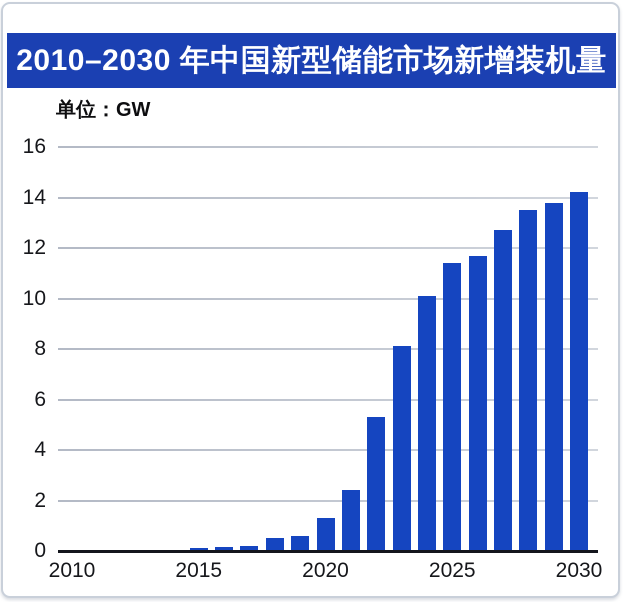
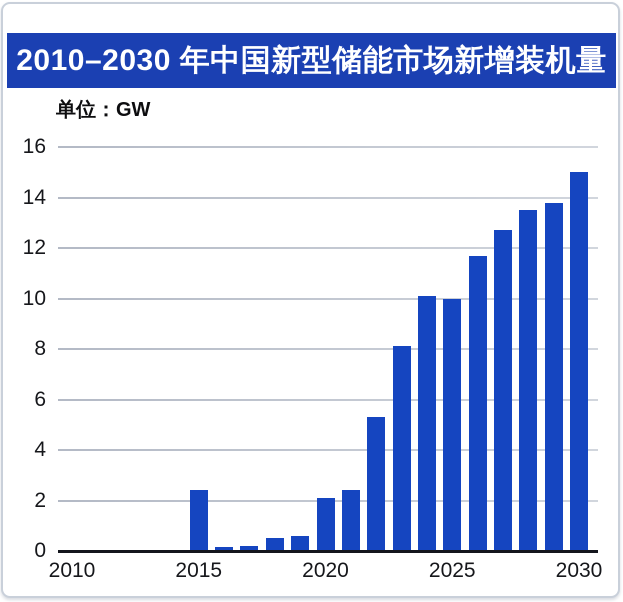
2015: 0.1 -> 2.4
2020: 1.3 -> 2.1
2025: 11.4 -> 10.0
2030: 14.2 -> 15.0
